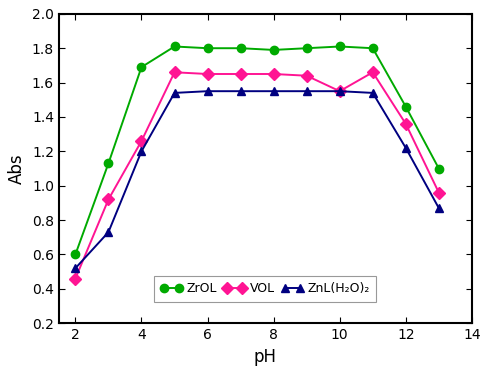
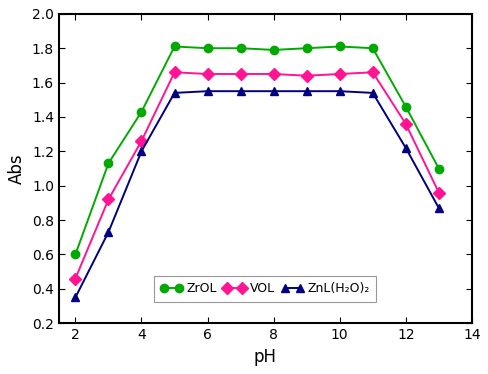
ZnL(H₂O)₂/2: 0.52 -> 0.35
ZrOL/4: 1.69 -> 1.43
VOL/10: 1.55 -> 1.65
